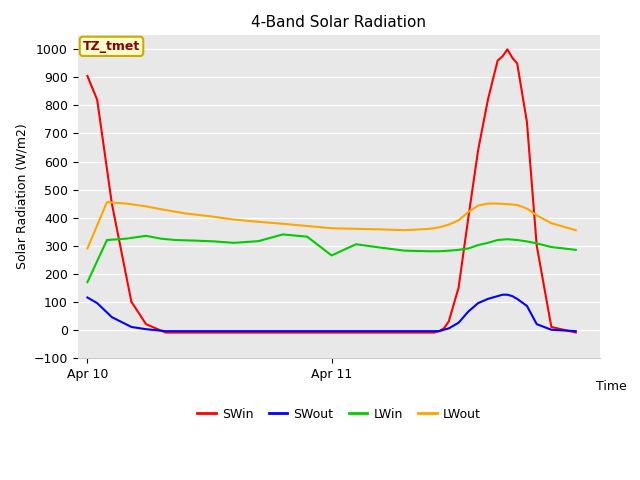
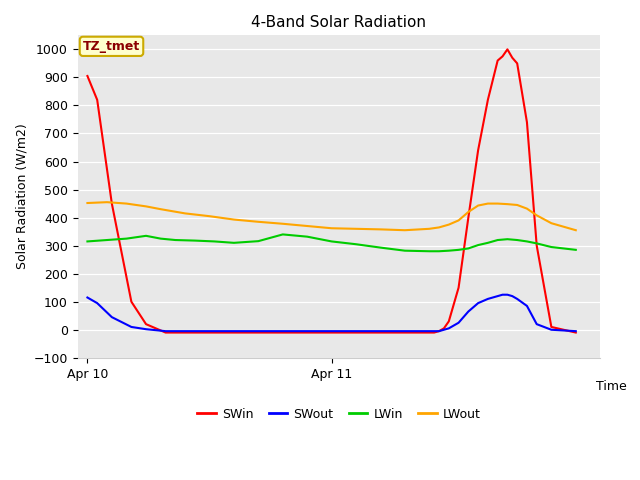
LWin/Apr 10: 170 -> 315
LWout/Apr 10: 290 -> 452
LWin/Apr 11: 265 -> 315
